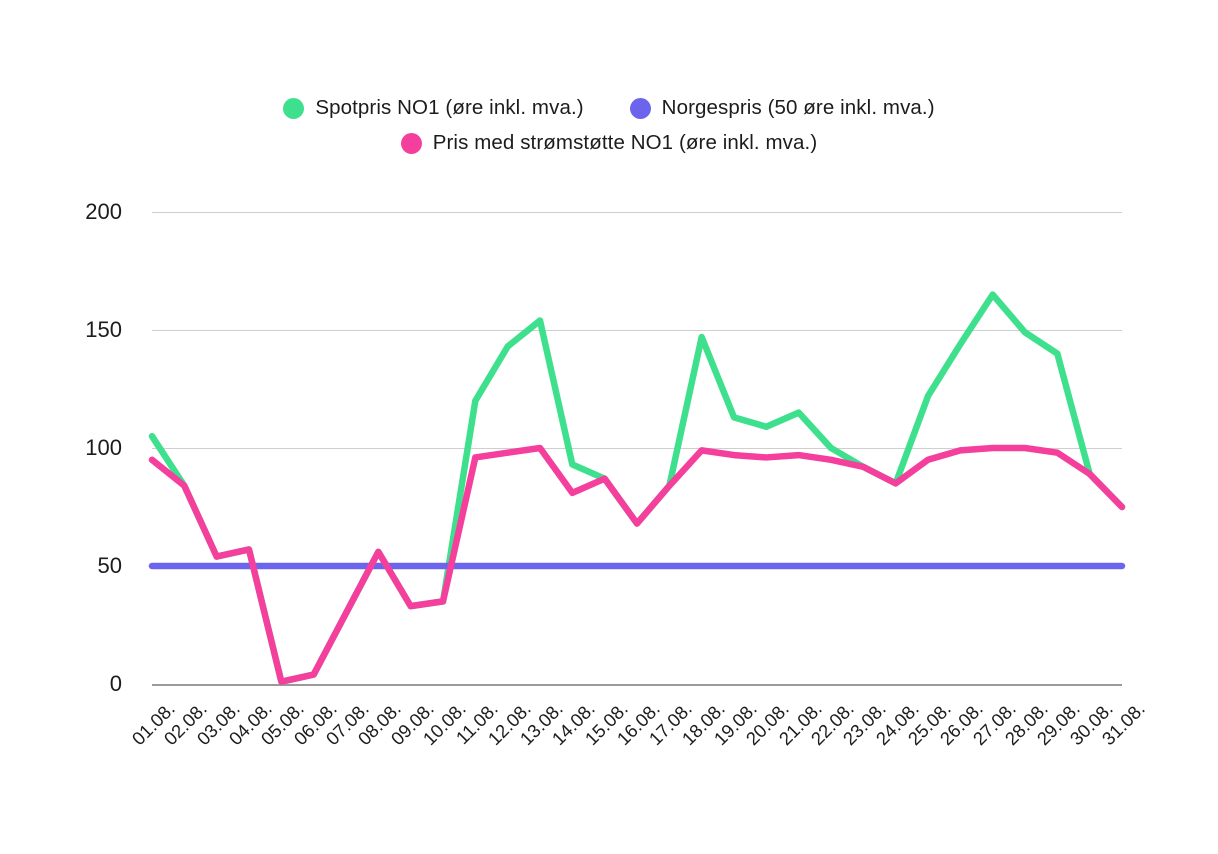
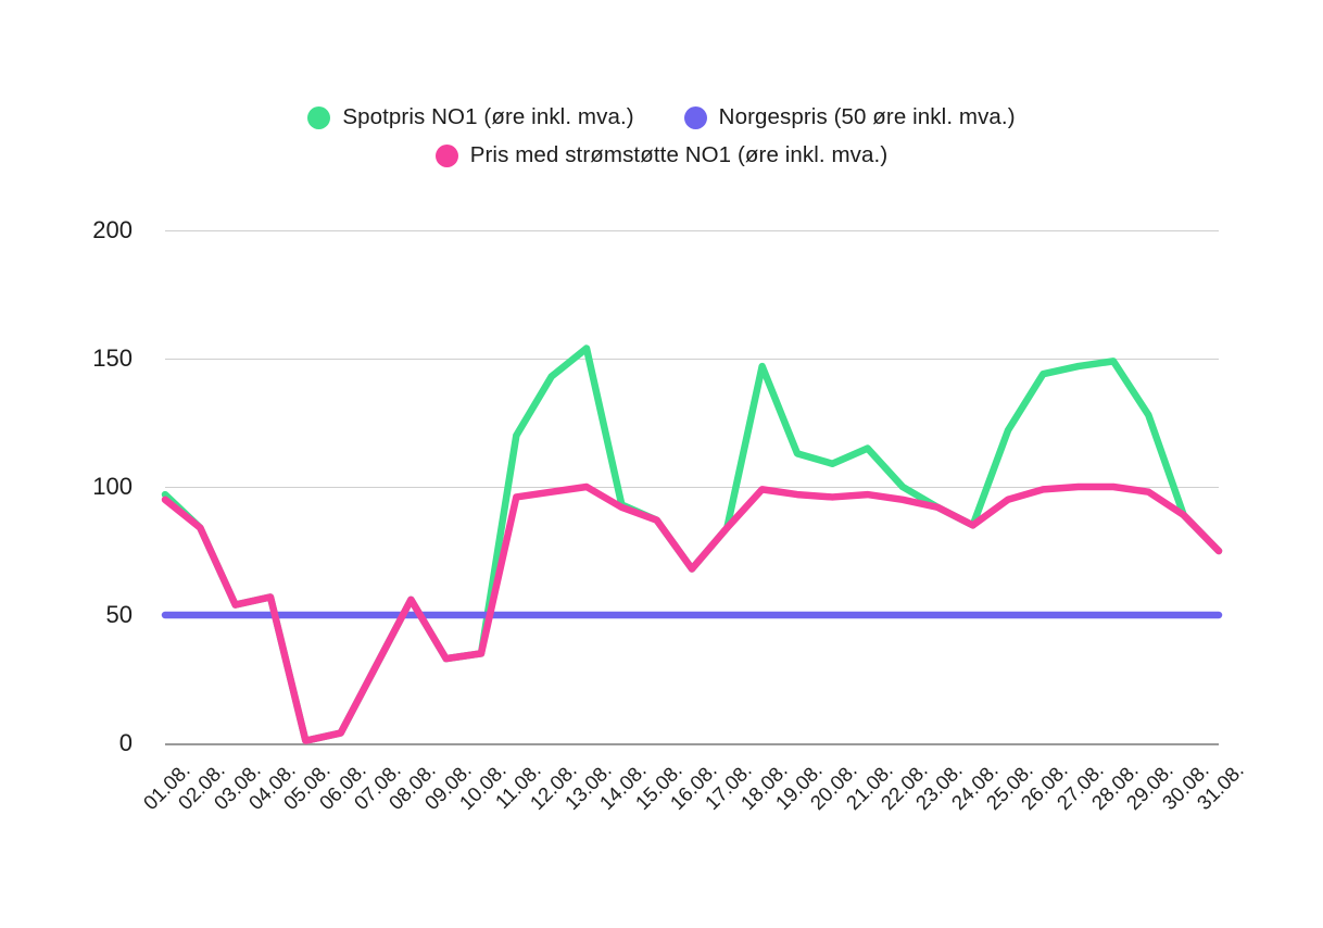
Spotpris NO1 (øre inkl. mva.)/01.08.: 105 -> 97
Pris med strømstøtte NO1 (øre inkl. mva.)/14.08.: 81 -> 92
Spotpris NO1 (øre inkl. mva.)/27.08.: 165 -> 147
Spotpris NO1 (øre inkl. mva.)/29.08.: 140 -> 128
